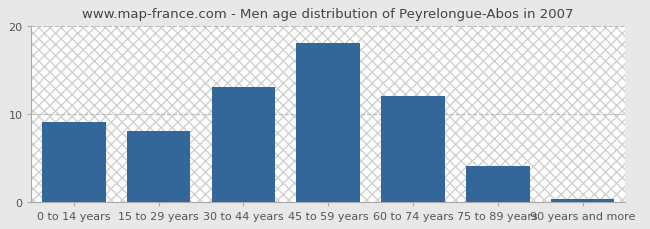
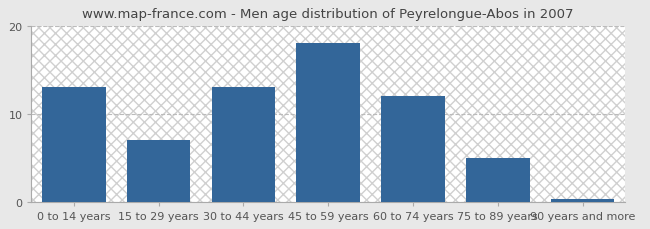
0 to 14 years: 9.0 -> 13.0
15 to 29 years: 8.0 -> 7.0
75 to 89 years: 4.0 -> 5.0
